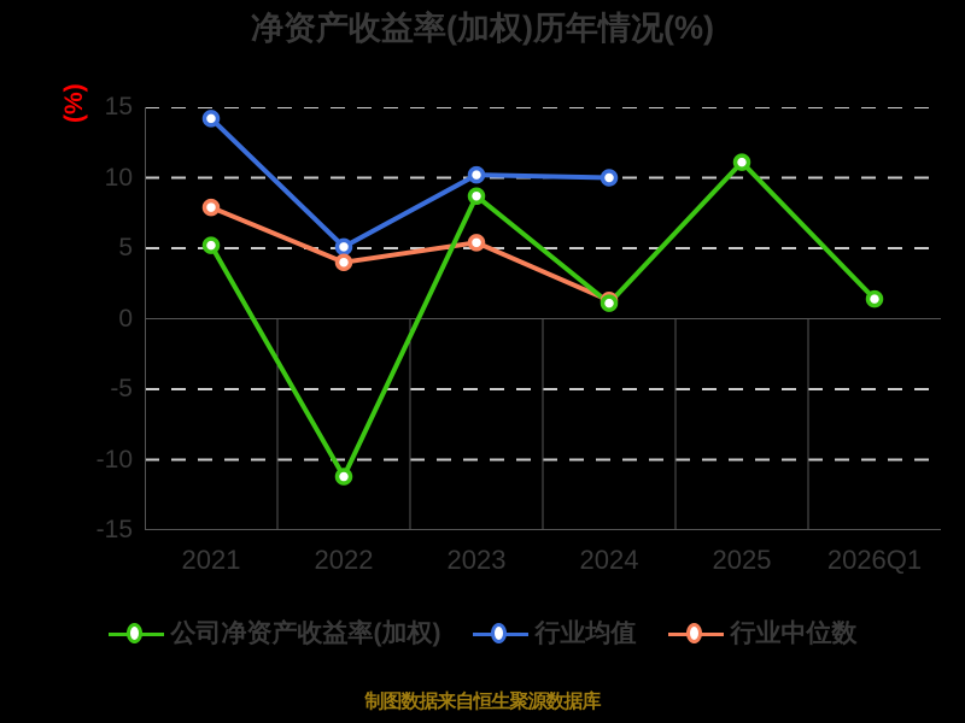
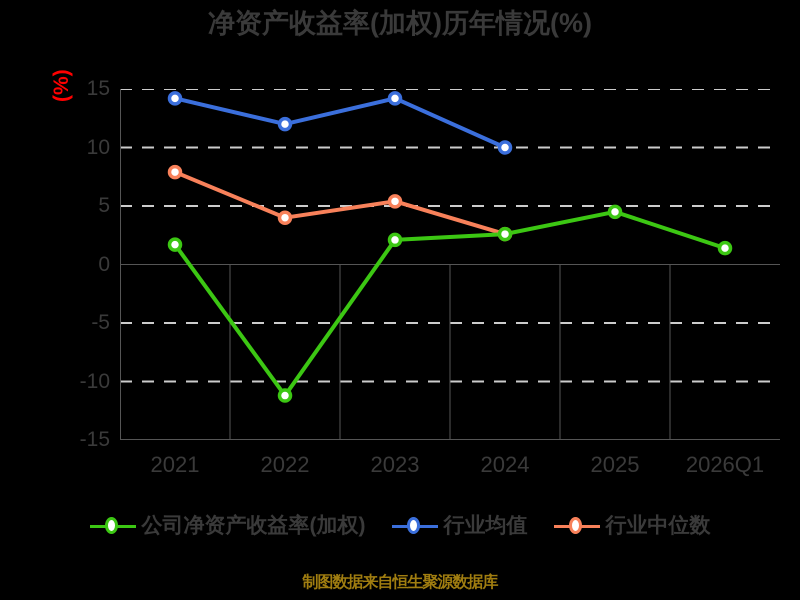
公司净资产收益率(加权)/2021: 5.2 -> 1.7
行业均值/2022: 5.1 -> 12.0
公司净资产收益率(加权)/2023: 8.7 -> 2.1
行业均值/2023: 10.2 -> 14.2
公司净资产收益率(加权)/2024: 1.1 -> 2.6
行业中位数/2024: 1.3 -> 2.6
公司净资产收益率(加权)/2025: 11.1 -> 4.5
